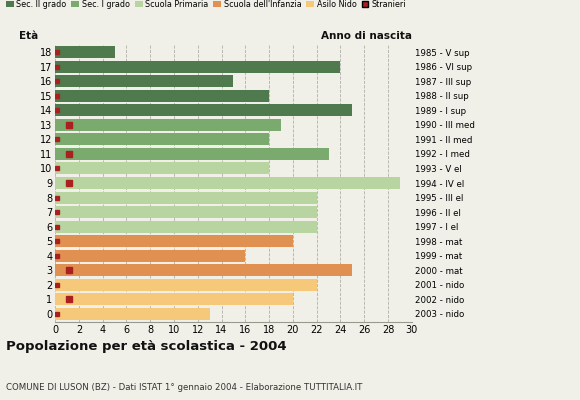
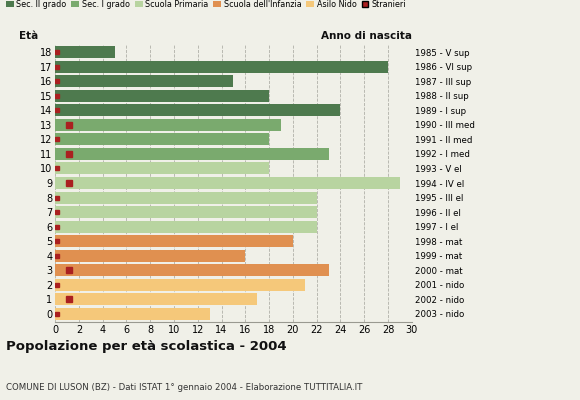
17: 24 -> 28
14: 25 -> 24
3: 25 -> 23
2: 22 -> 21
1: 20 -> 17
